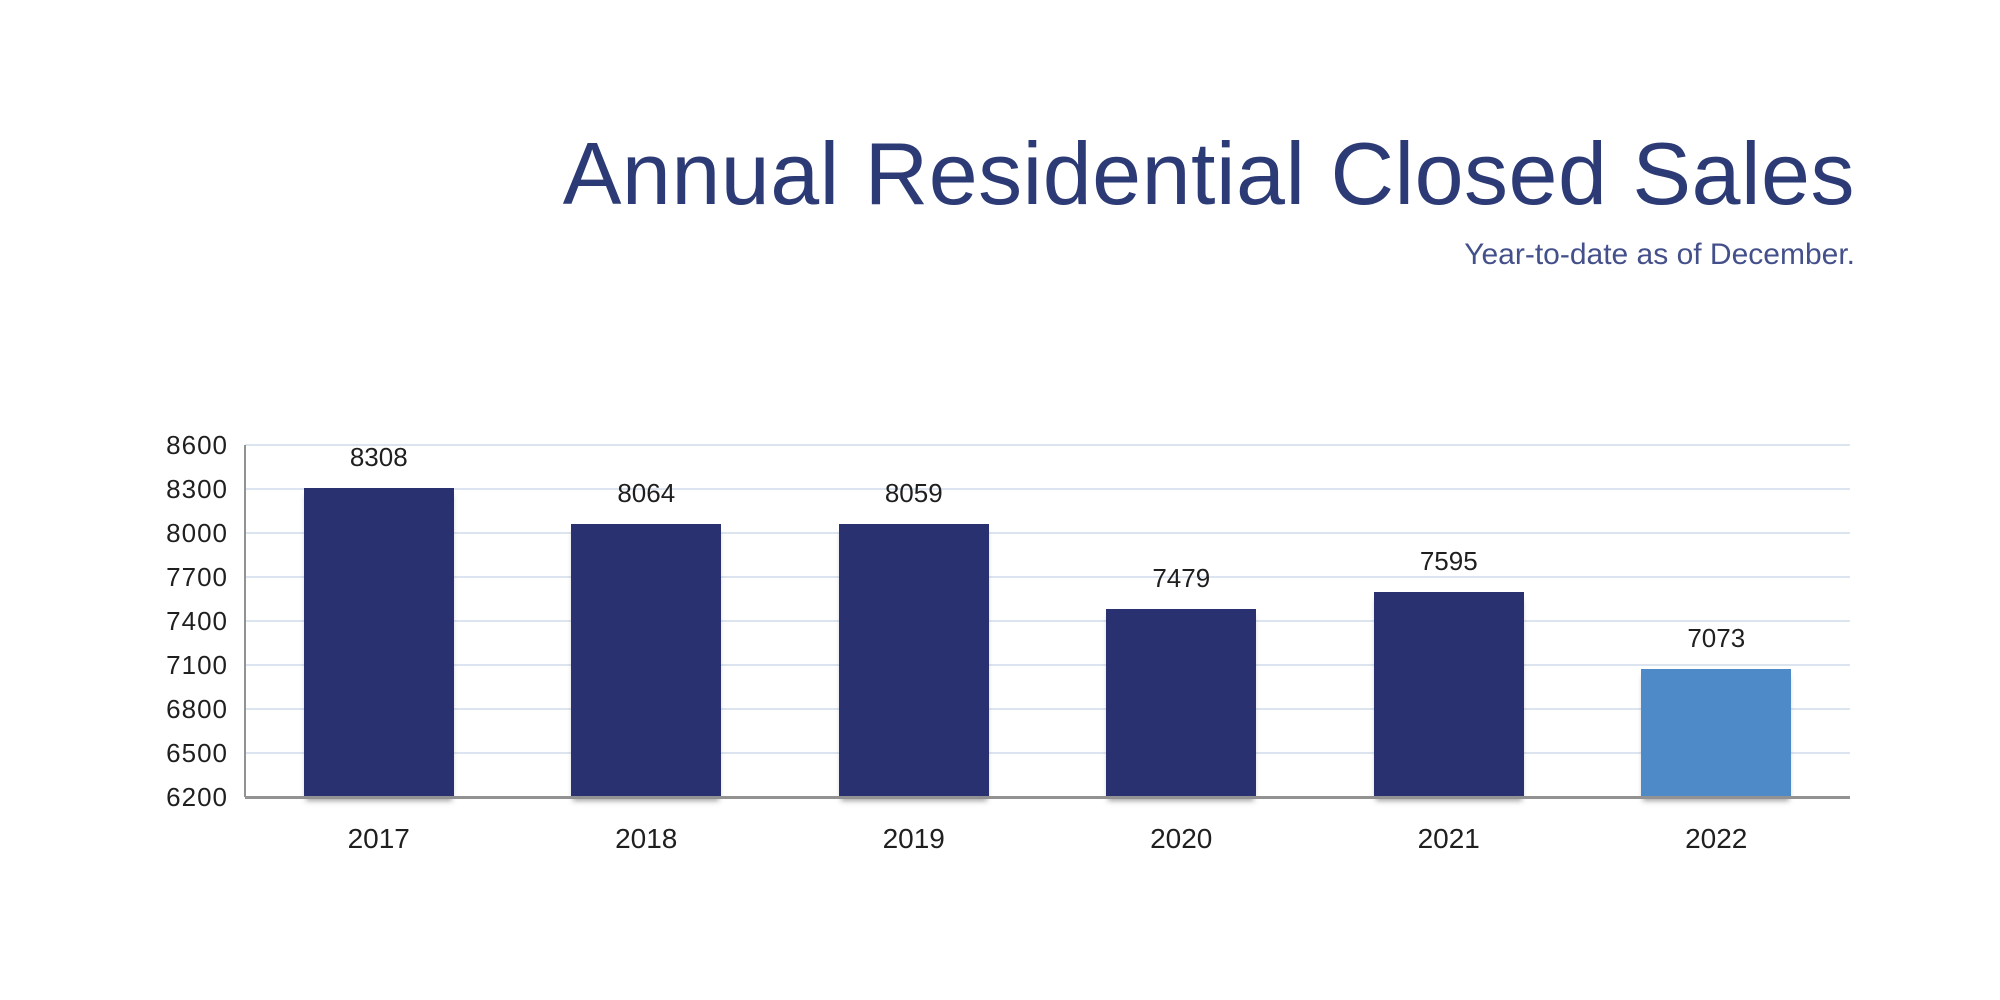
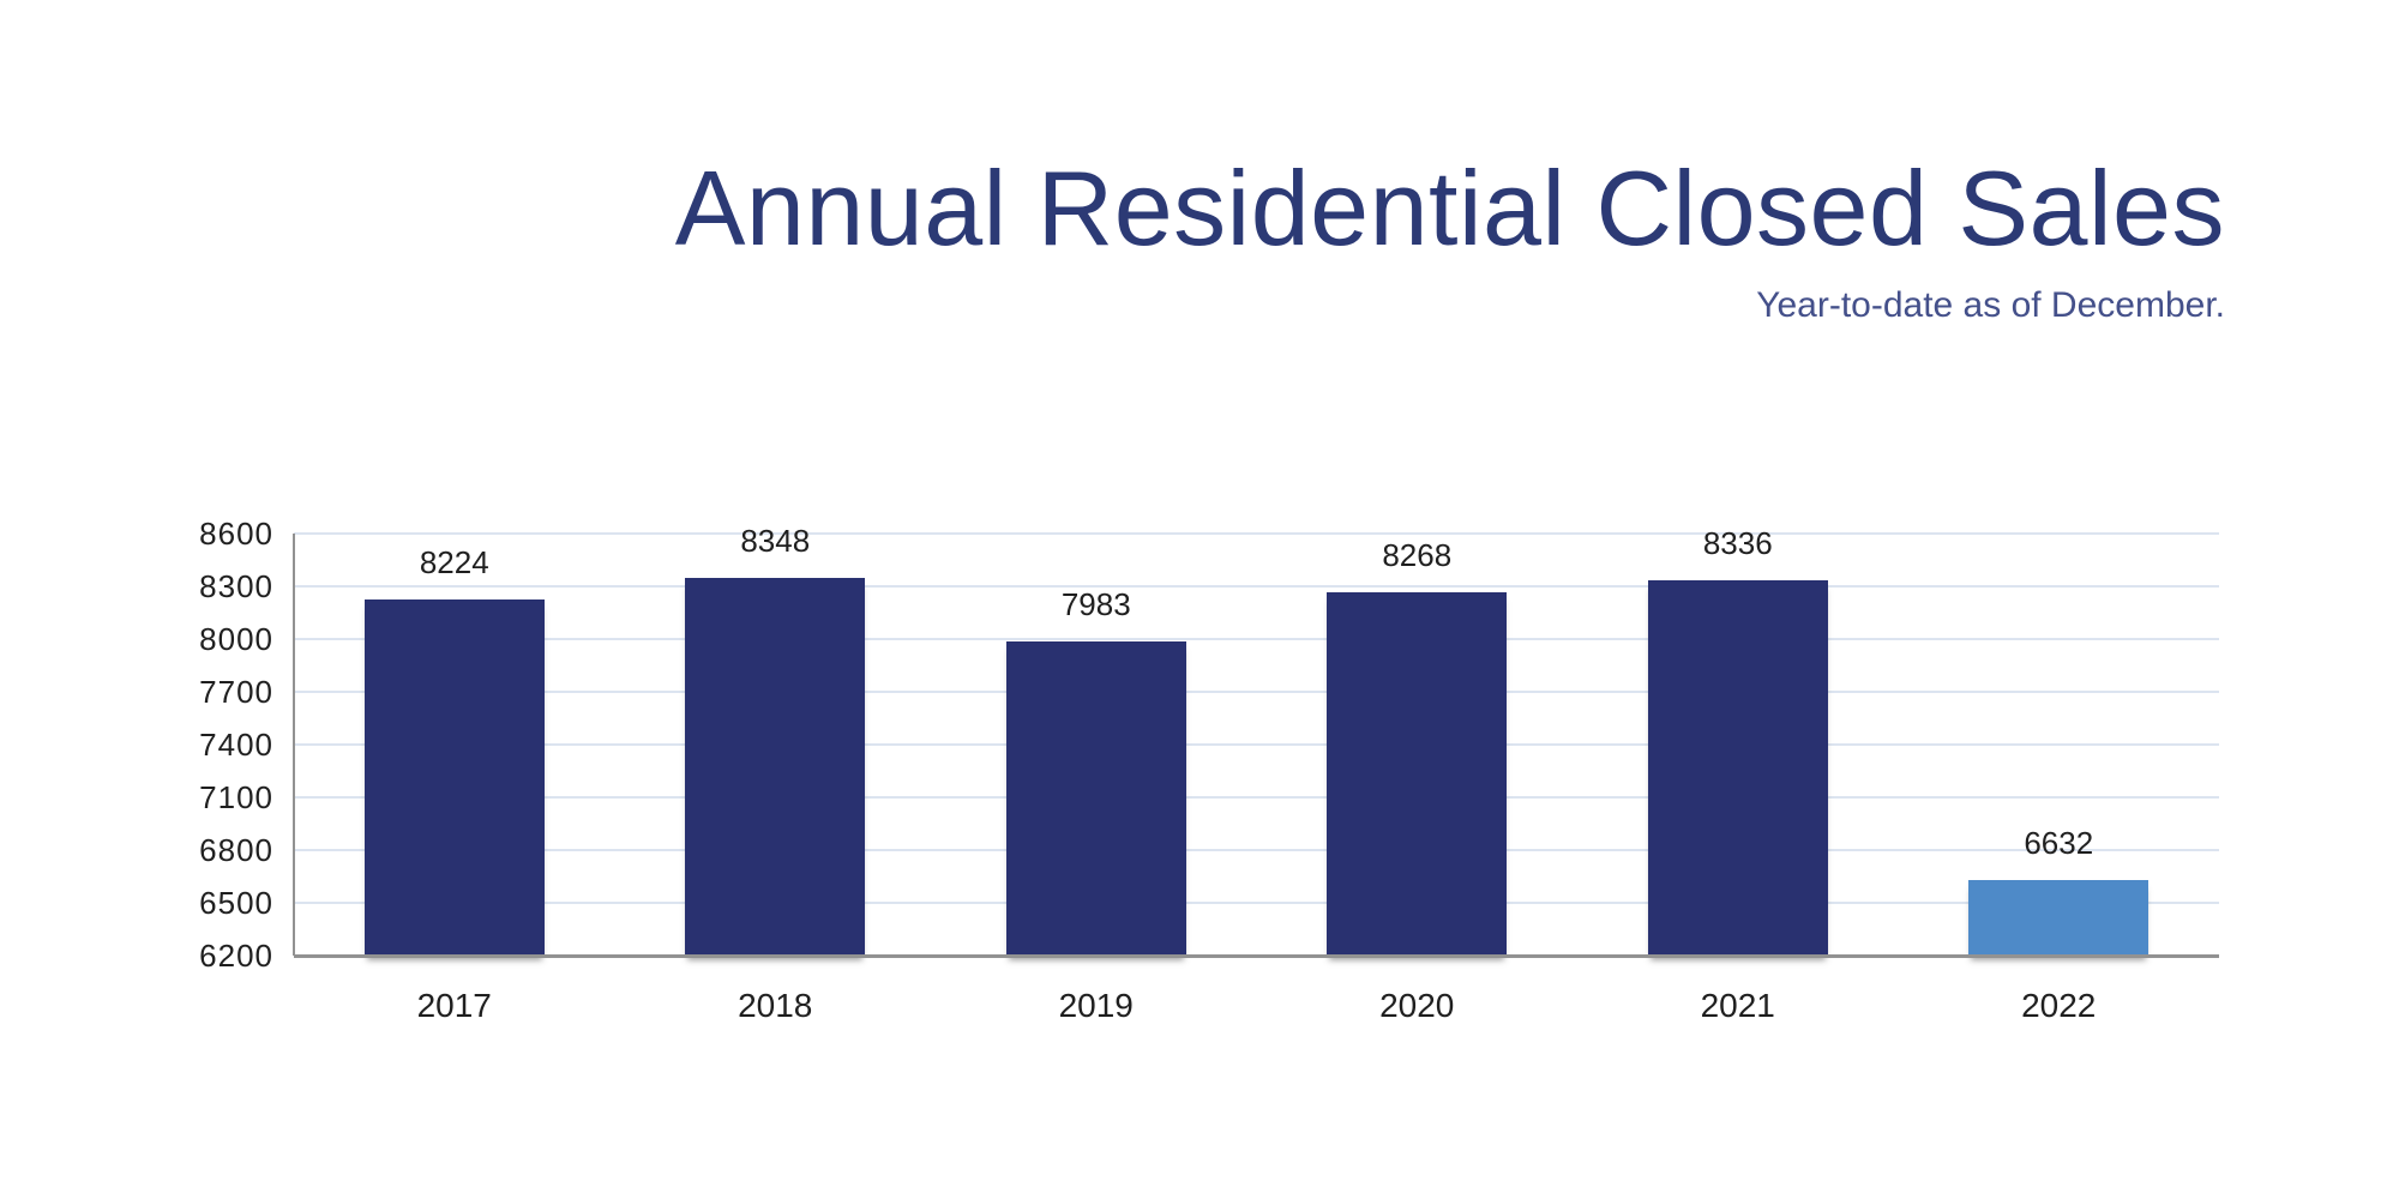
2017: 8308 -> 8224
2018: 8064 -> 8348
2019: 8059 -> 7983
2020: 7479 -> 8268
2021: 7595 -> 8336
2022: 7073 -> 6632
